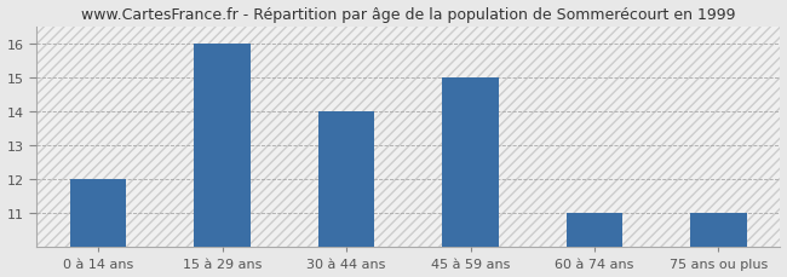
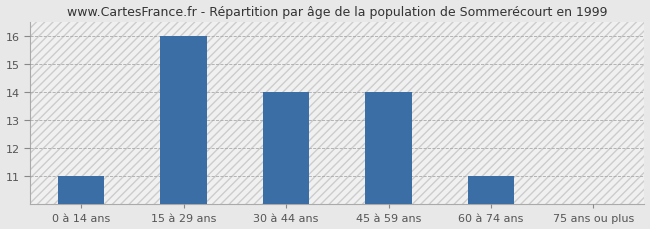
0 à 14 ans: 12 -> 11
45 à 59 ans: 15 -> 14
75 ans ou plus: 11 -> 10
